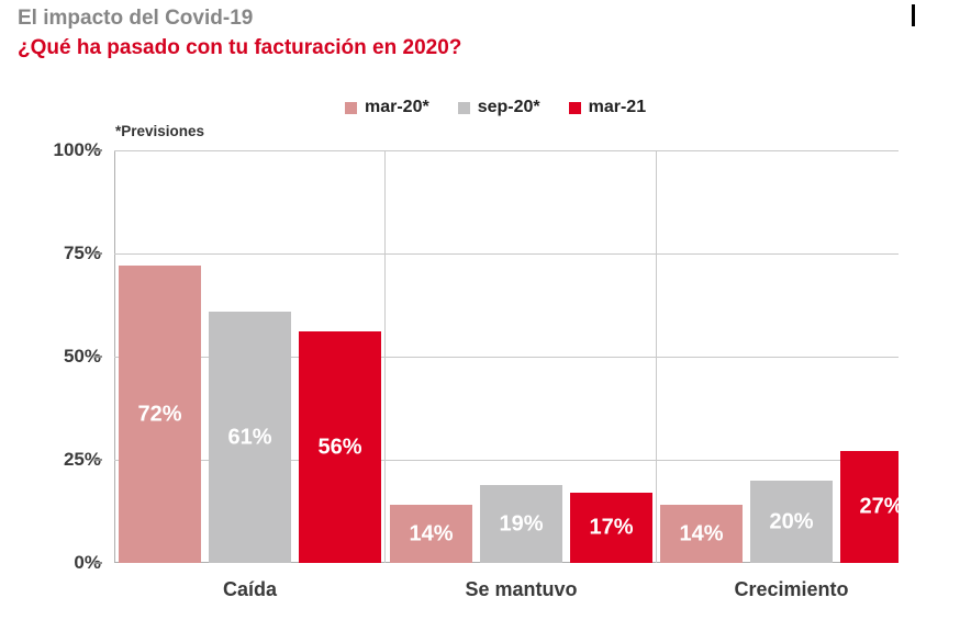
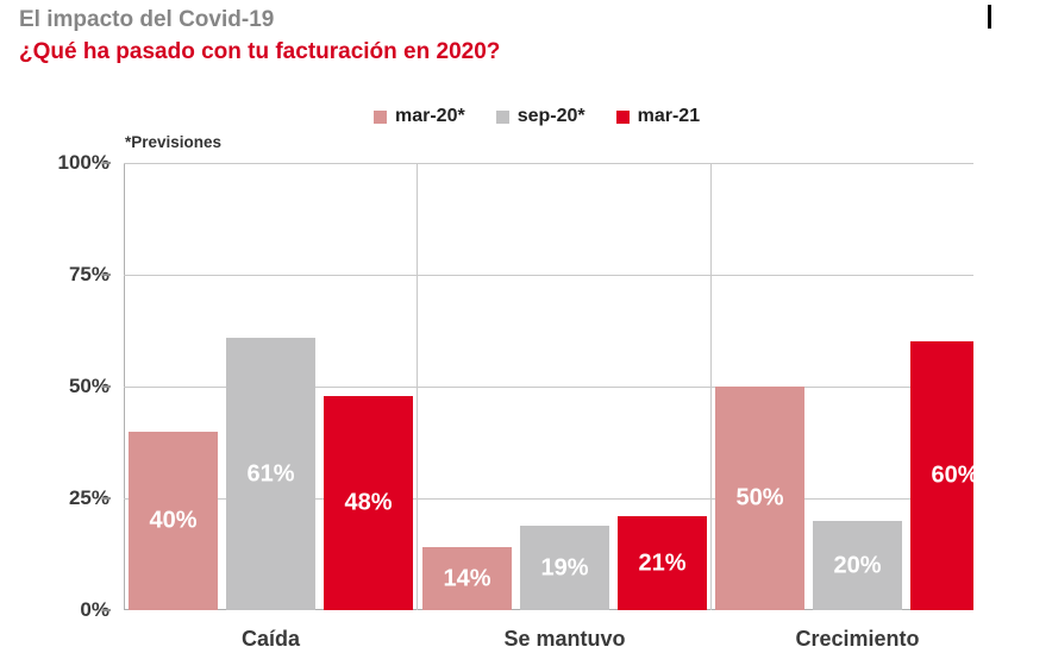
mar-20*/Caída: 72% -> 40%
mar-21/Caída: 56% -> 48%
mar-21/Se mantuvo: 17% -> 21%
mar-20*/Crecimiento: 14% -> 50%
mar-21/Crecimiento: 27% -> 60%
